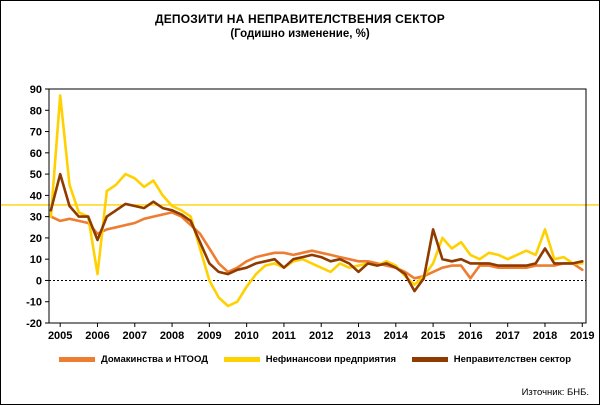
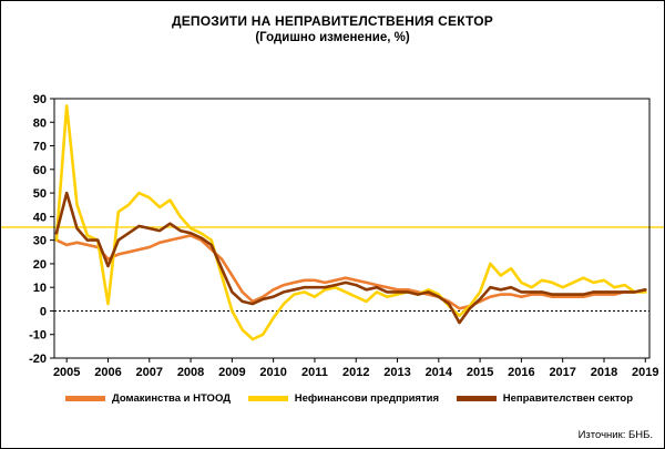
Неправителствен сектор/2011: 6 -> 10
Неправителствен сектор/2013: 4 -> 8
Неправителствен сектор/2015: 24 -> 5
Домакинства и НТООД/2016: 1 -> 6
Нефинансови предприятия/2018: 24 -> 13
Неправителствен сектор/2018: 15 -> 8
Домакинства и НТООД/2019: 5 -> 9
